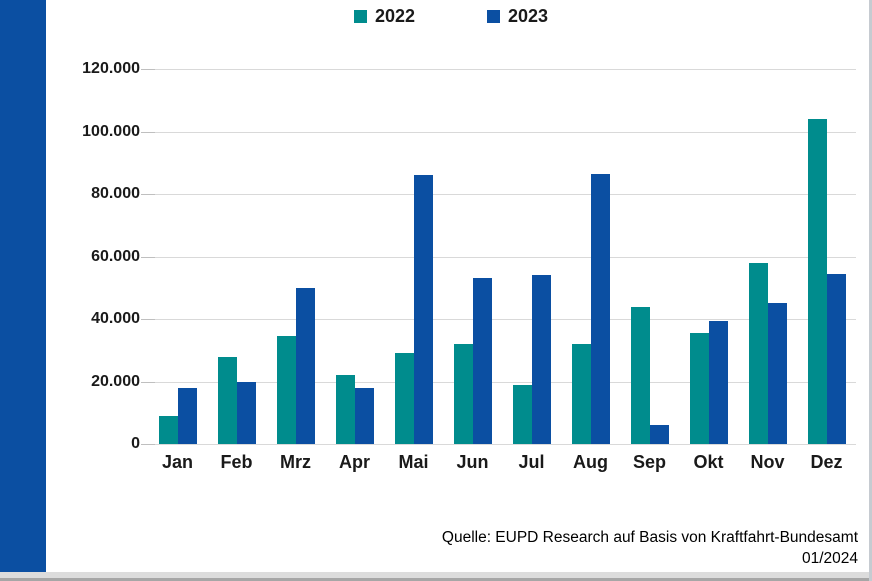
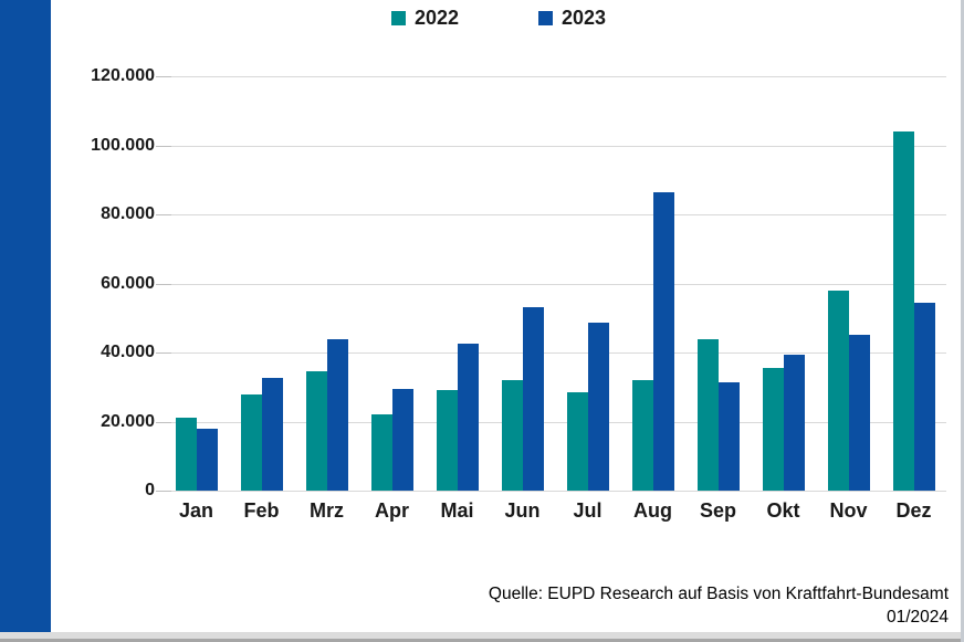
2022/Jan: 9000 -> 21000
2023/Feb: 20000 -> 32000
2023/Mrz: 50000 -> 44000
2023/Apr: 18000 -> 30000
2023/Mai: 86000 -> 42000
2022/Jul: 19000 -> 28000
2023/Jul: 54000 -> 48000
2023/Sep: 6000 -> 32000
